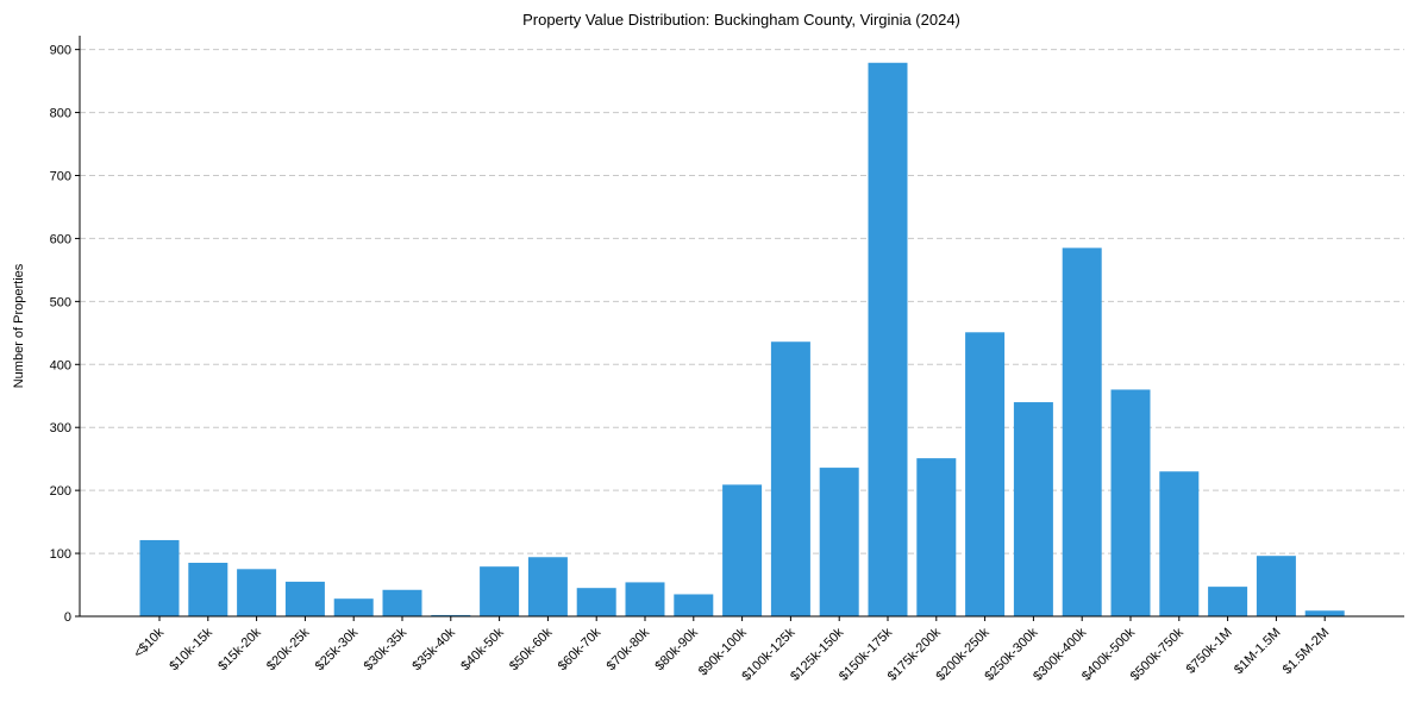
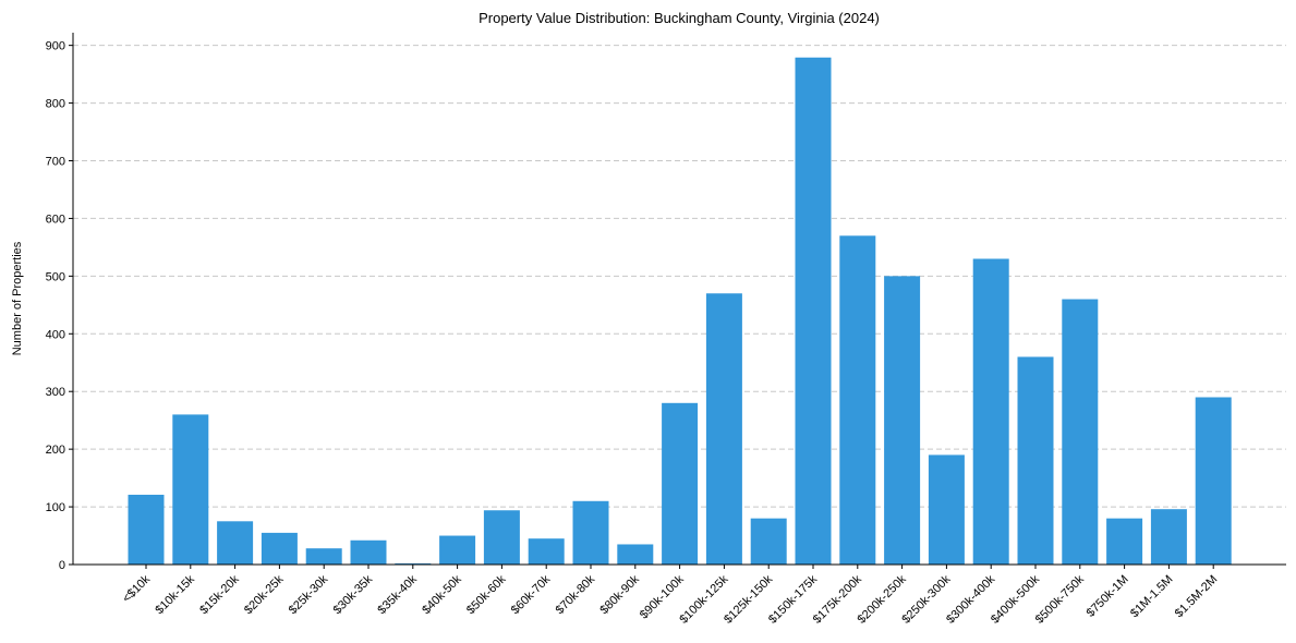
$10k-15k: 80 -> 260
$40k-50k: 80 -> 50
$70k-80k: 50 -> 110
$90k-100k: 210 -> 280
$100k-125k: 440 -> 470
$125k-150k: 240 -> 80
$175k-200k: 250 -> 570
$200k-250k: 450 -> 500
$250k-300k: 340 -> 190
$300k-400k: 580 -> 530
$500k-750k: 230 -> 460
$750k-1M: 50 -> 80
$1.5M-2M: 10 -> 290
